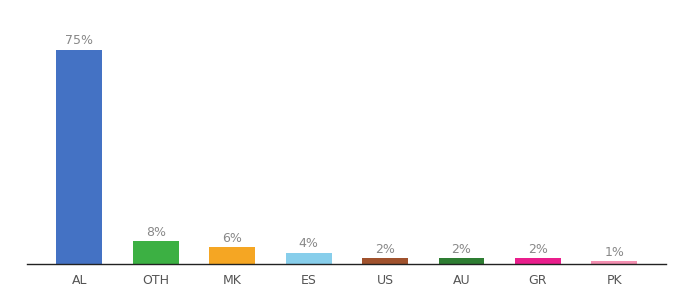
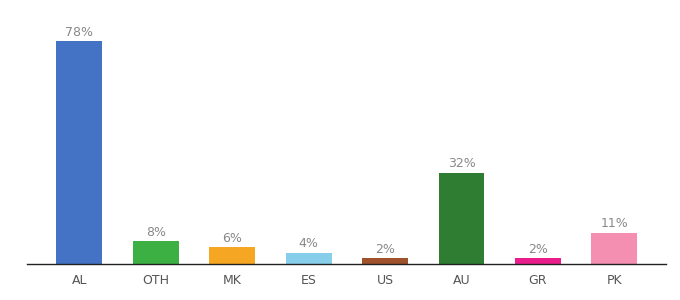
AL: 75% -> 78%
AU: 2% -> 32%
PK: 1% -> 11%
